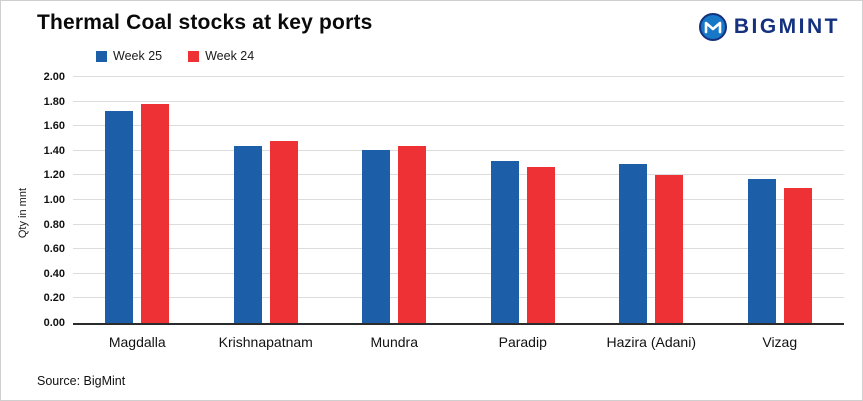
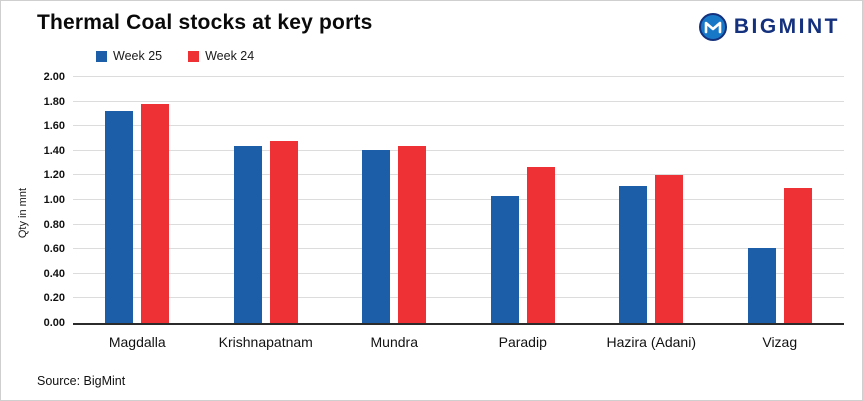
Week 25/Paradip: 1.32 -> 1.03
Week 25/Hazira (Adani): 1.29 -> 1.11
Week 25/Vizag: 1.17 -> 0.61
